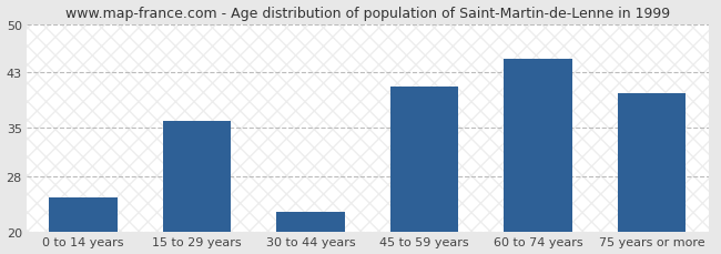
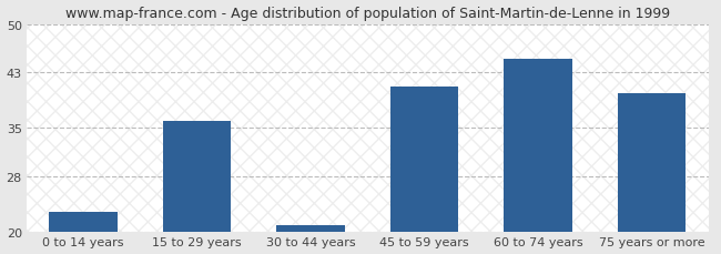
0 to 14 years: 25 -> 23
30 to 44 years: 23 -> 21
